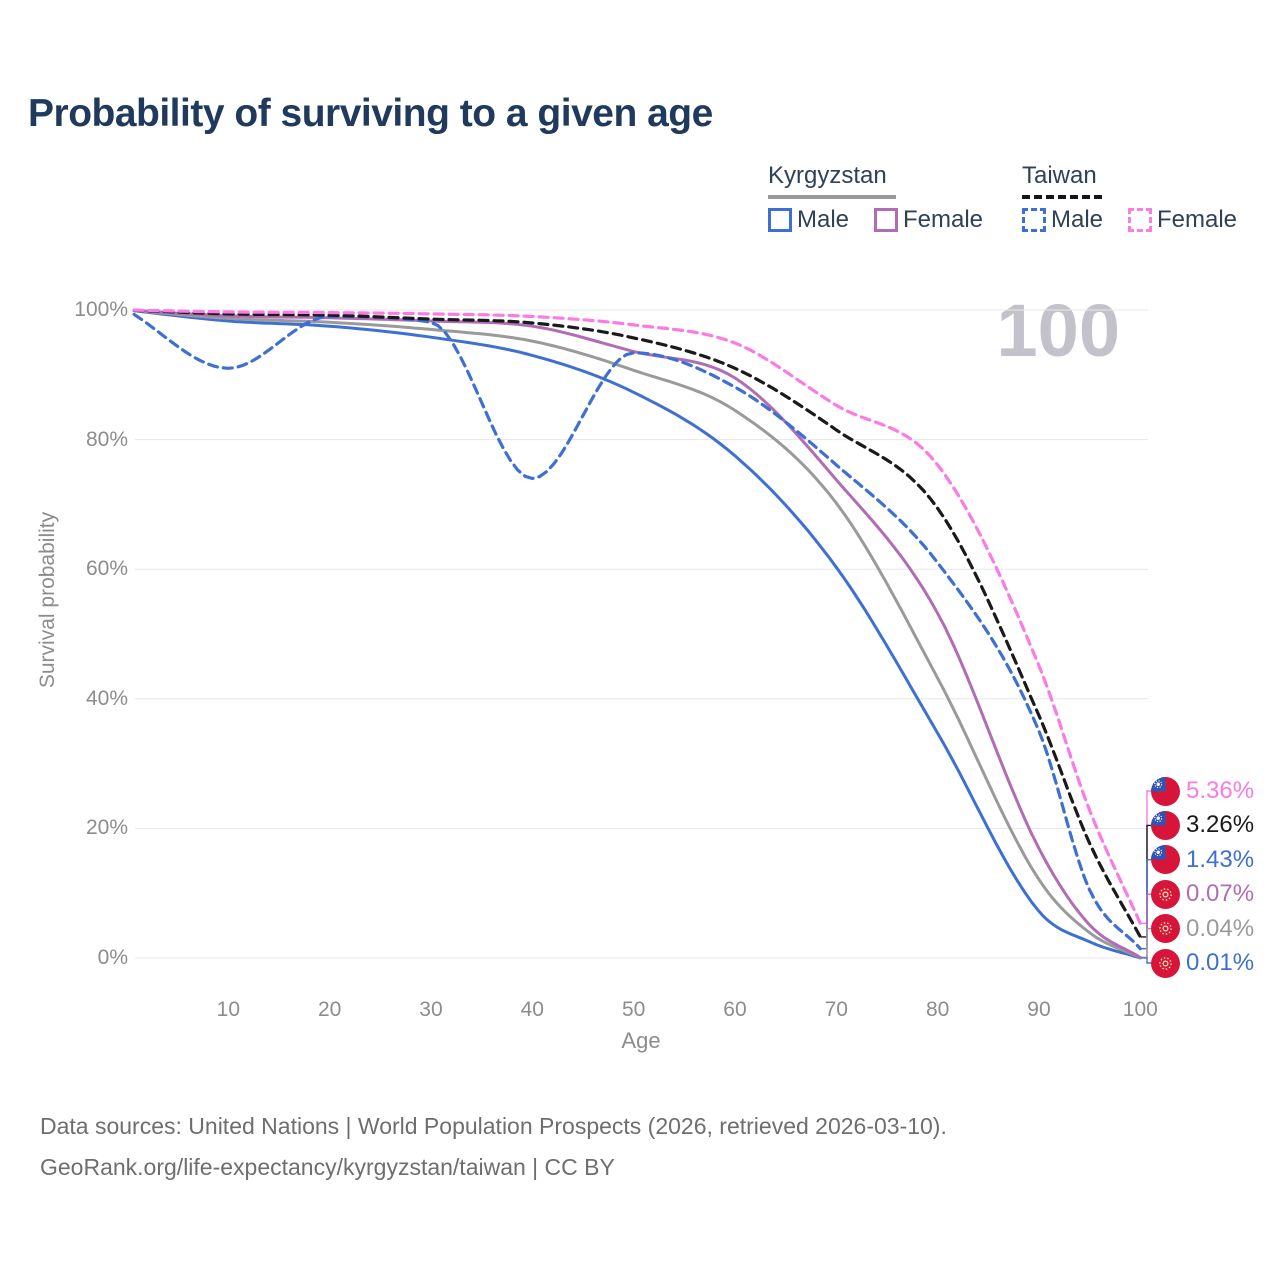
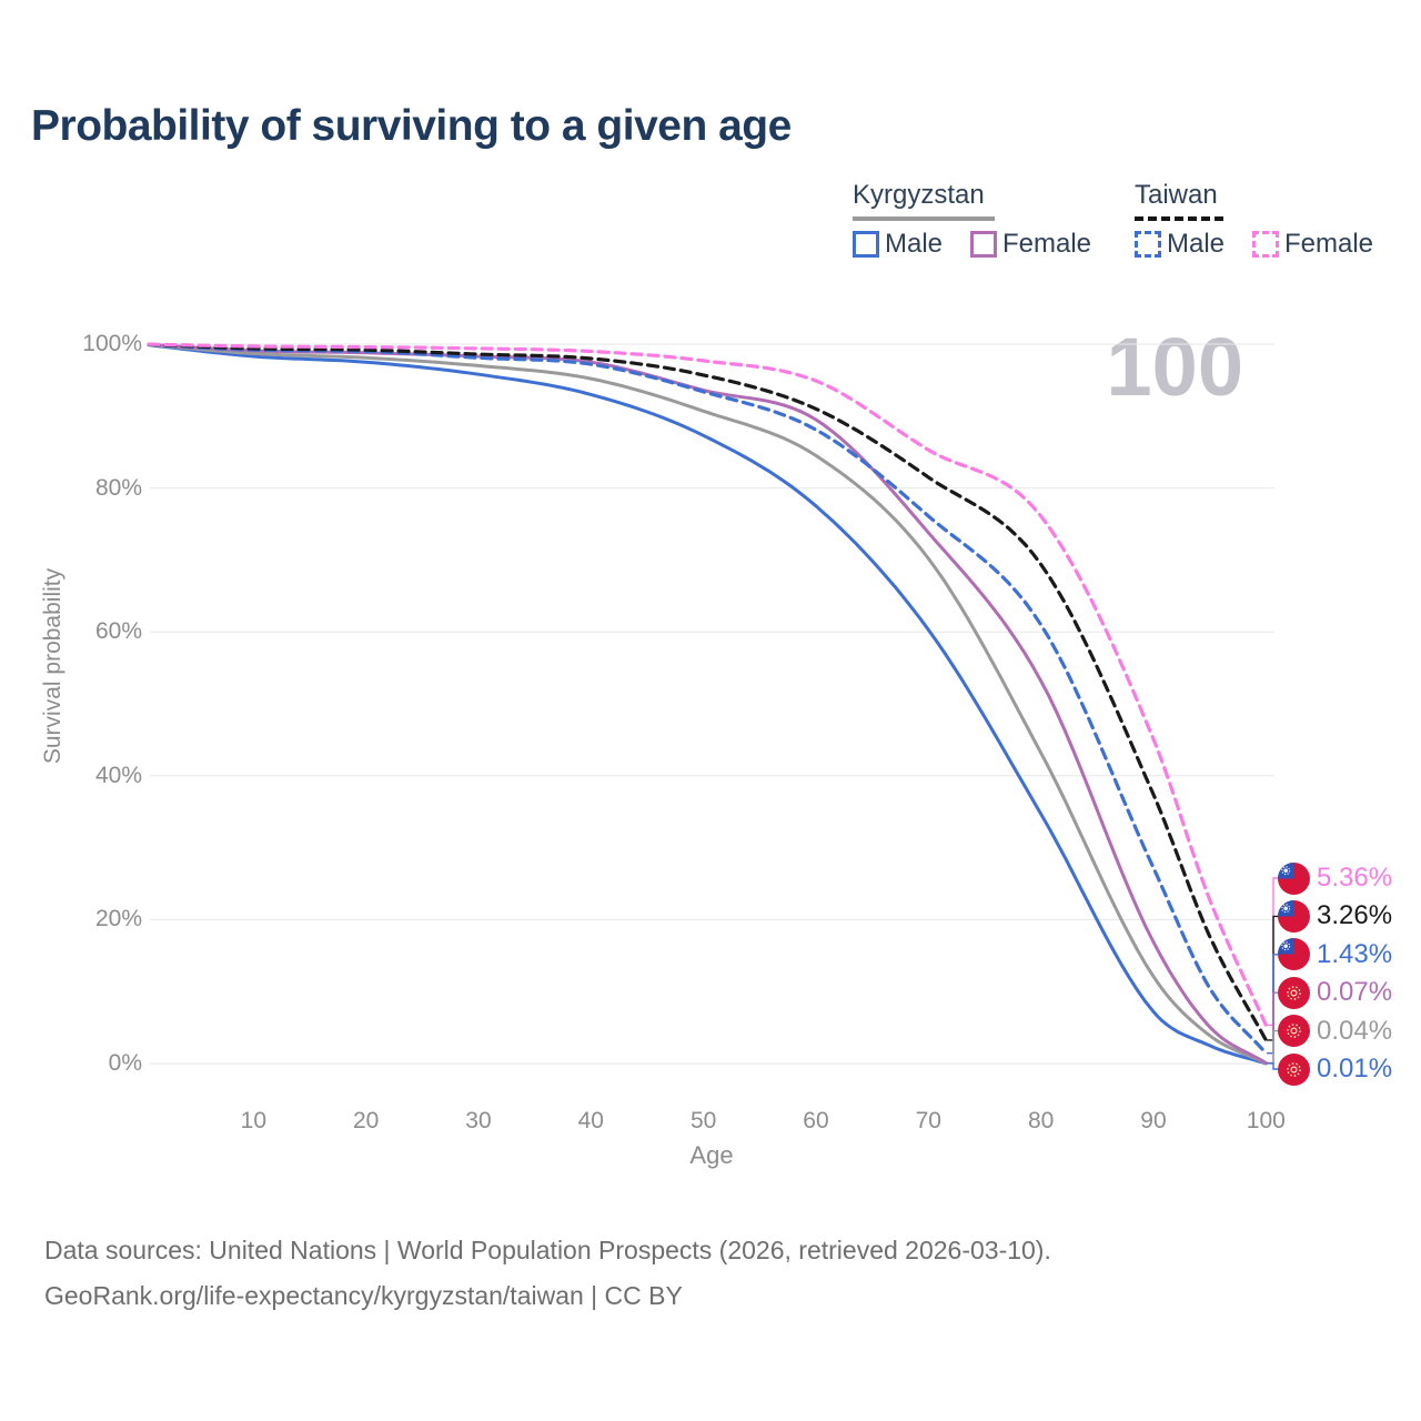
Taiwan Male/10: 91% -> 99%
Taiwan Male/40: 74% -> 97%
Taiwan Male/90: 35% -> 27%
